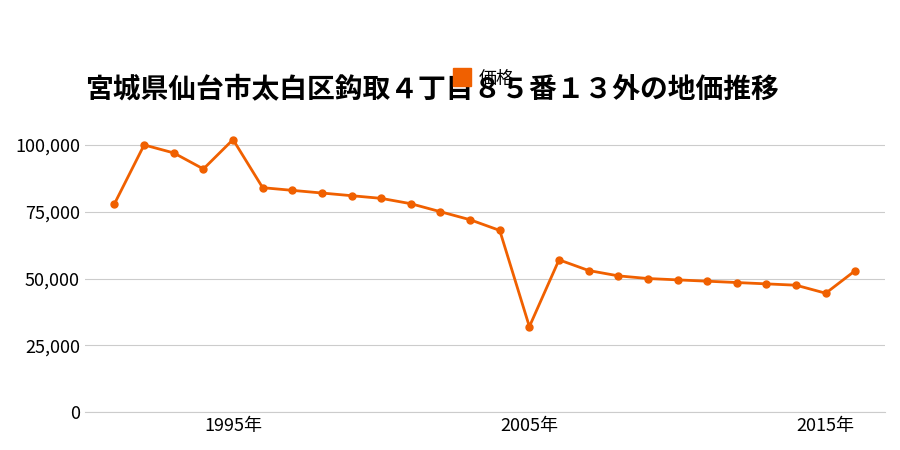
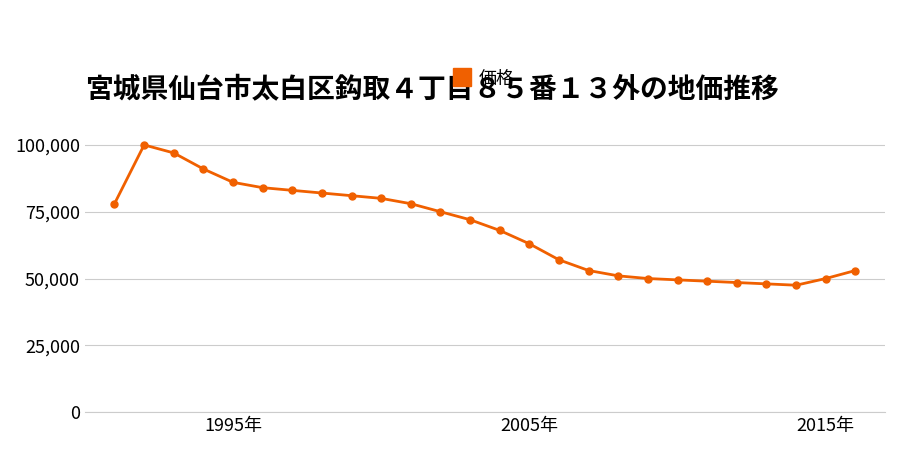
1995年: 102,000 -> 86,000
2005年: 32,000 -> 63,000
2015年: 44,500 -> 50,000
